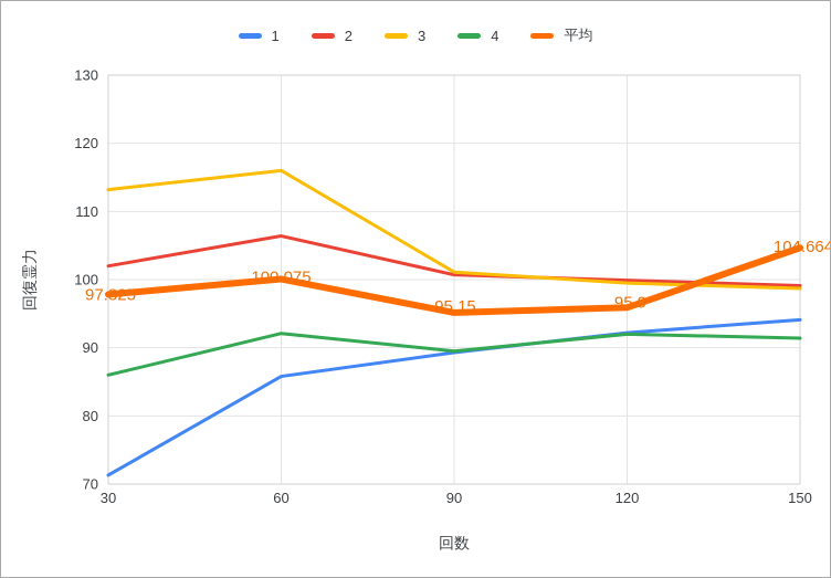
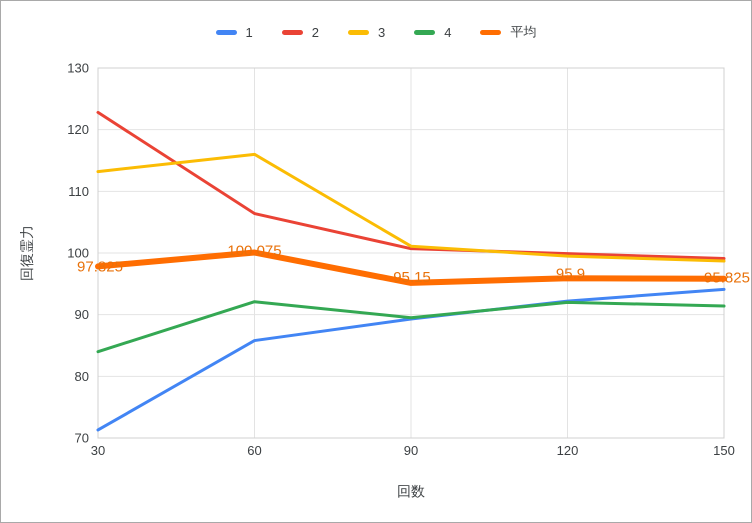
2/30: 102 -> 123
4/30: 86 -> 84
平均/150: 104.664 -> 95.825
